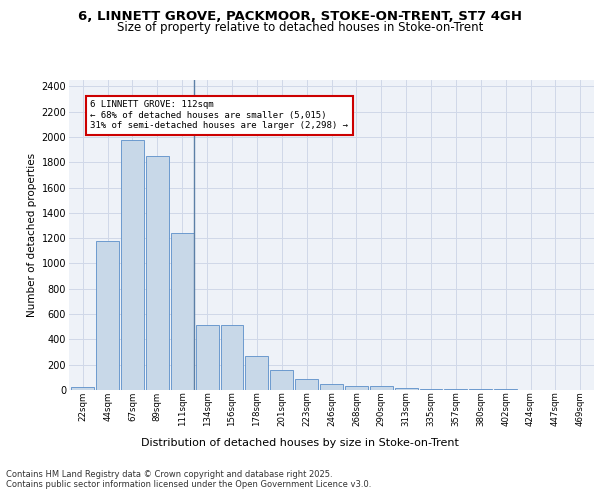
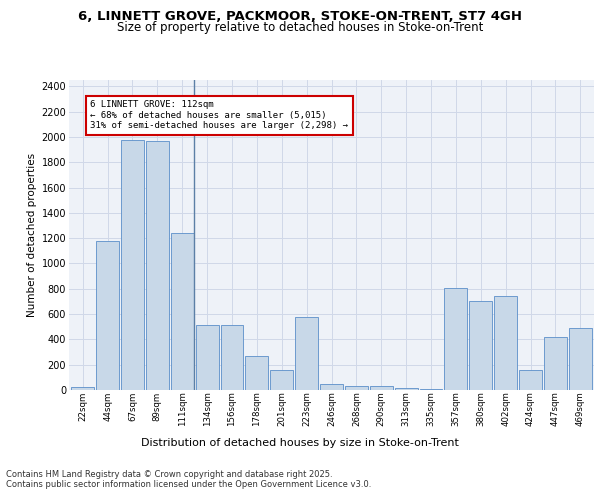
89sqm: 1850 -> 1970
223sqm: 80 -> 580
357sqm: 10 -> 810
380sqm: 0 -> 700
402sqm: 0 -> 740
424sqm: 0 -> 160
447sqm: 0 -> 420
469sqm: 0 -> 490
